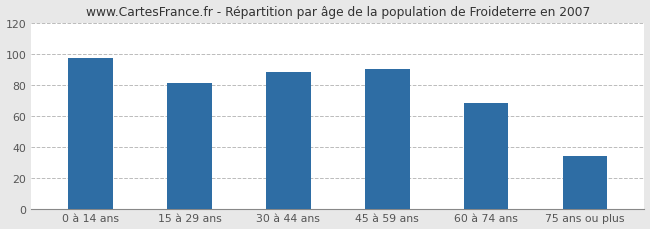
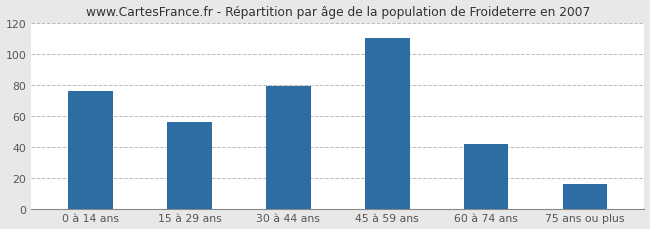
0 à 14 ans: 97 -> 76
15 à 29 ans: 81 -> 56
30 à 44 ans: 88 -> 79
45 à 59 ans: 90 -> 110
60 à 74 ans: 68 -> 42
75 ans ou plus: 34 -> 16
